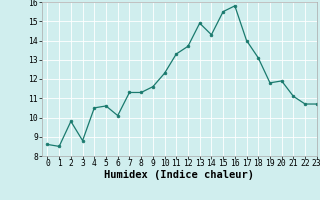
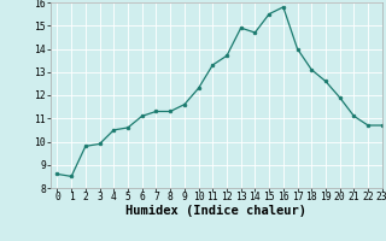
3: 8.8 -> 9.9
6: 10.1 -> 11.1
14: 14.3 -> 14.7
19: 11.8 -> 12.6
